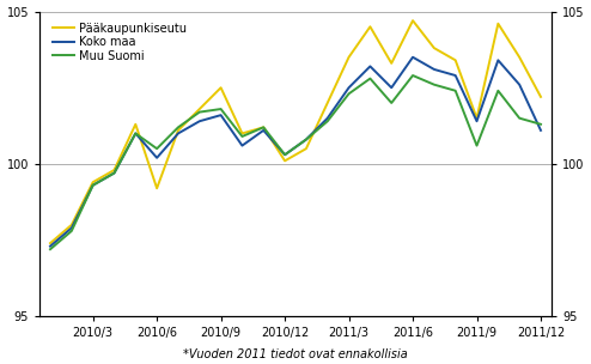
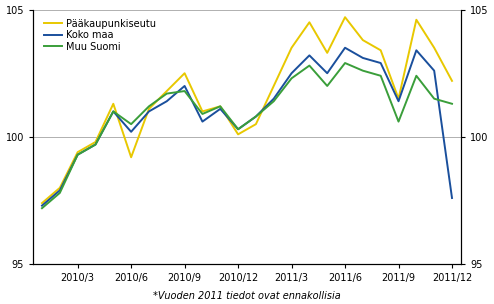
Koko maa/2010/9: 101.6 -> 102.0
Koko maa/2011/12: 101.1 -> 97.6
